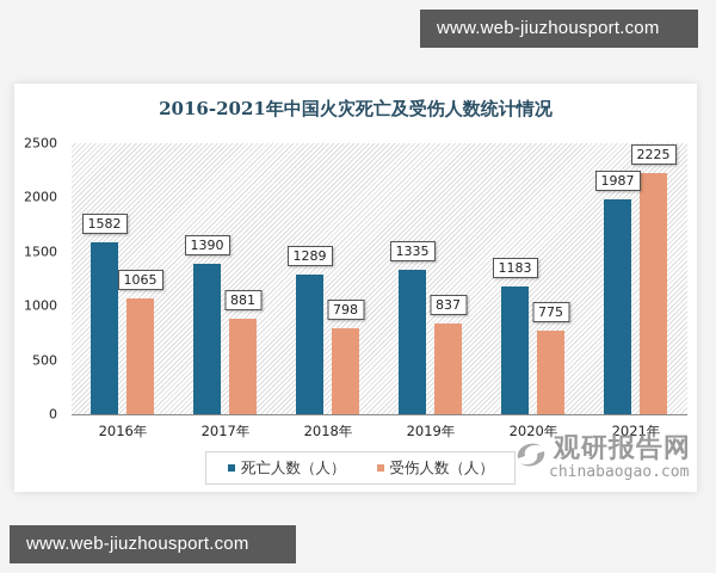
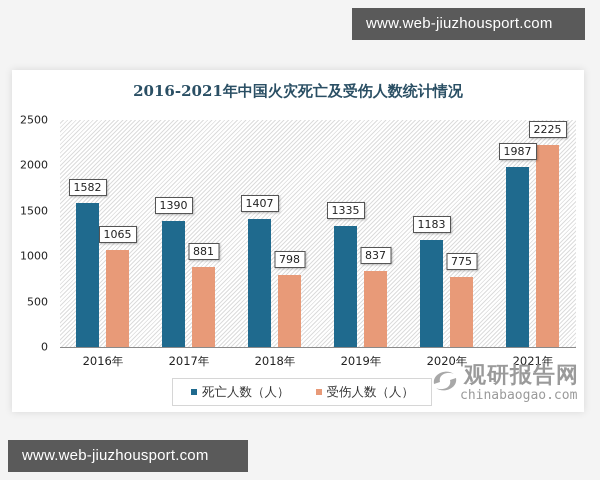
死亡人数（人）/2018年: 1289 -> 1407
